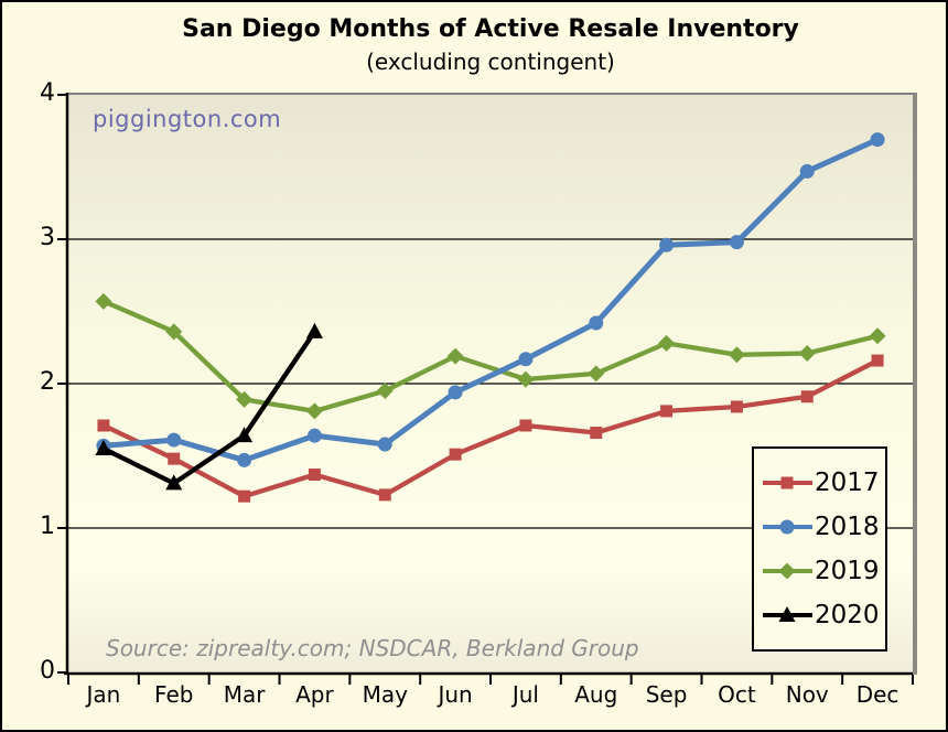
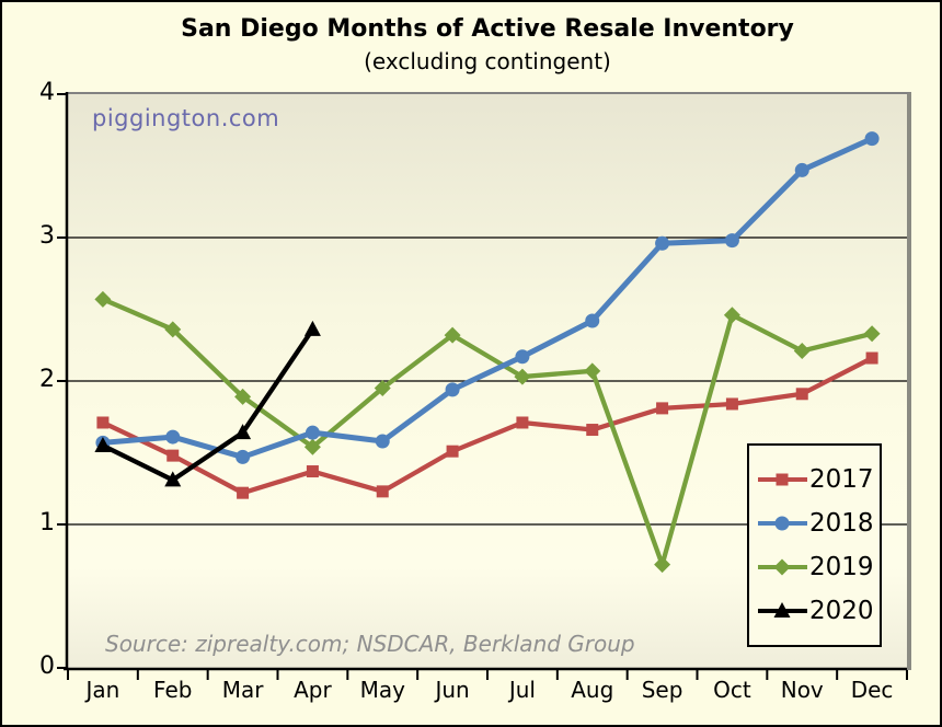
2019/Apr: 1.81 -> 1.54
2019/Jun: 2.19 -> 2.32
2019/Sep: 2.28 -> 0.72
2019/Oct: 2.20 -> 2.46
